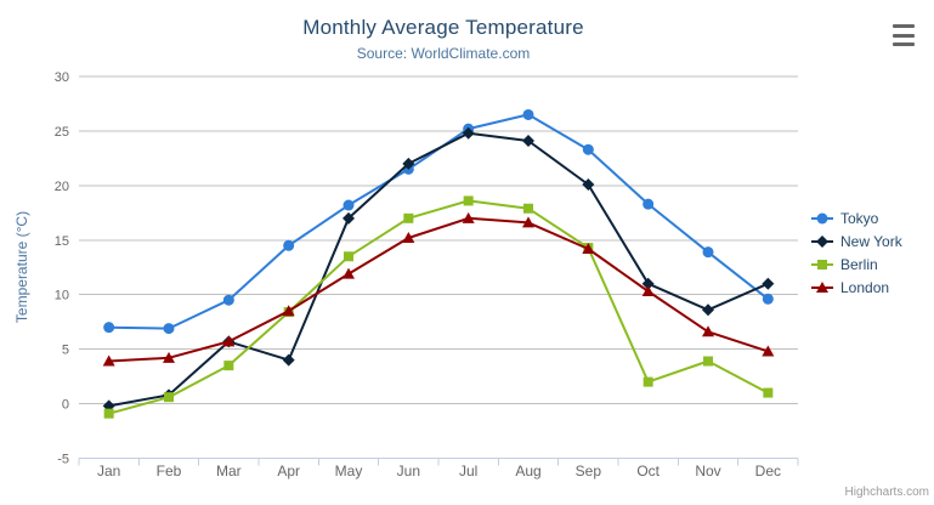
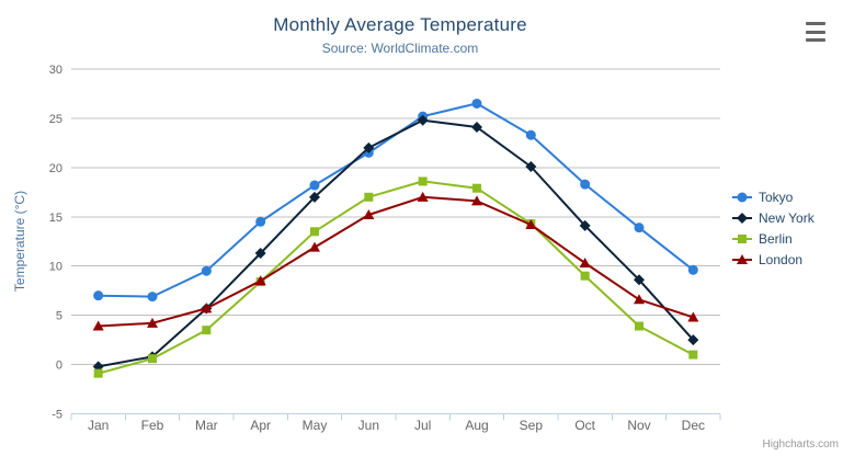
New York/Apr: 4 -> 11
New York/Oct: 11 -> 14
Berlin/Oct: 2 -> 9
New York/Dec: 11 -> 2
